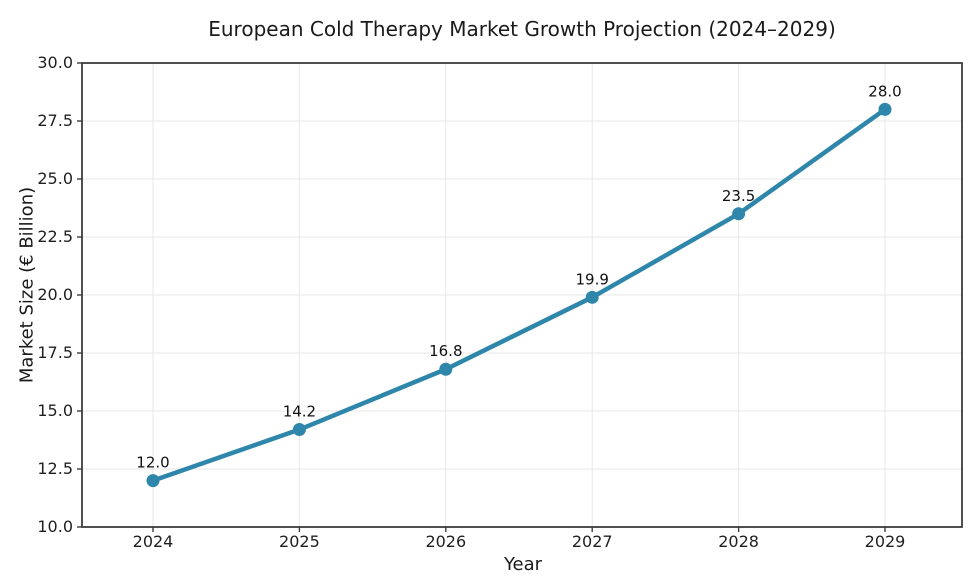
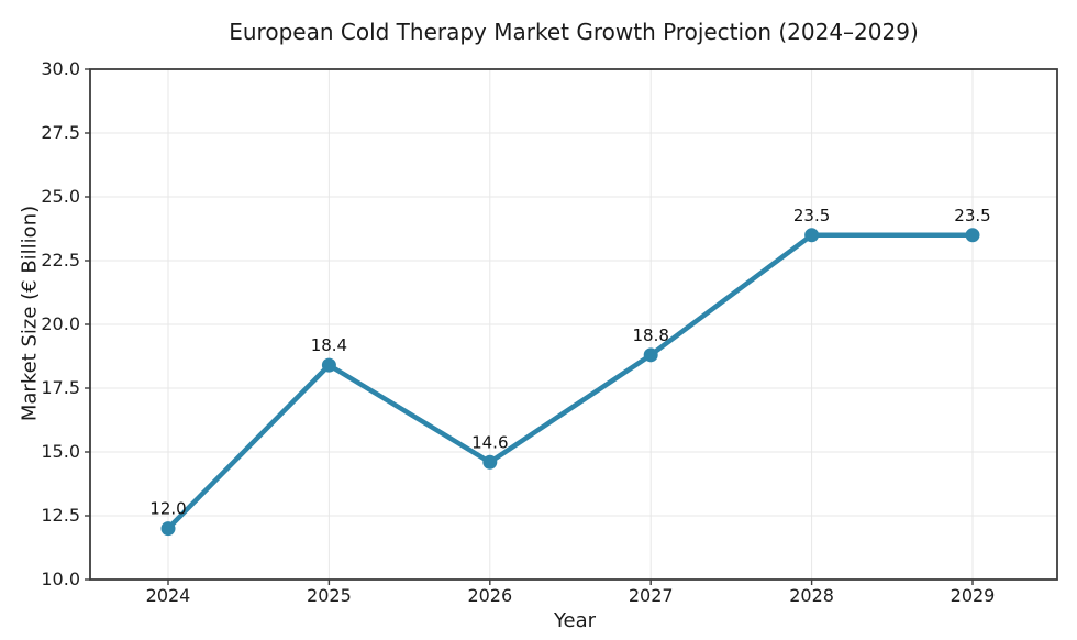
2025: 14.2 -> 18.4
2026: 16.8 -> 14.6
2027: 19.9 -> 18.8
2029: 28.0 -> 23.5
